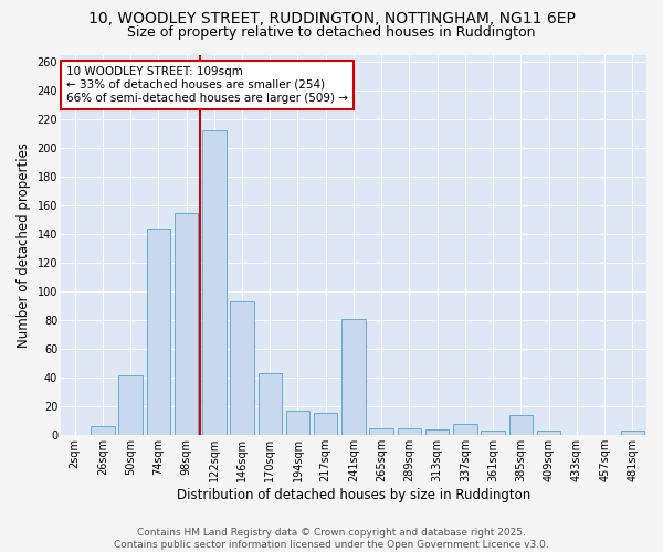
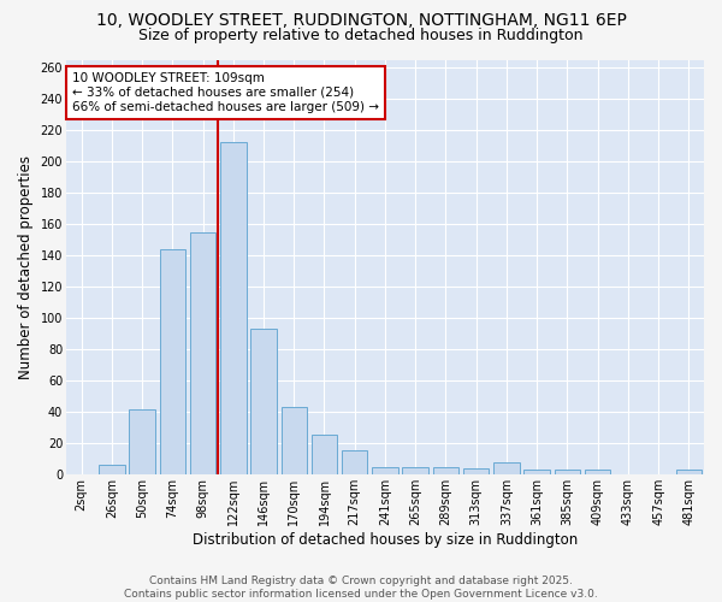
194sqm: 17 -> 26
241sqm: 81 -> 5
385sqm: 14 -> 3
